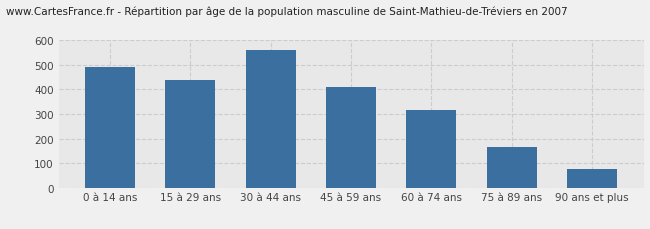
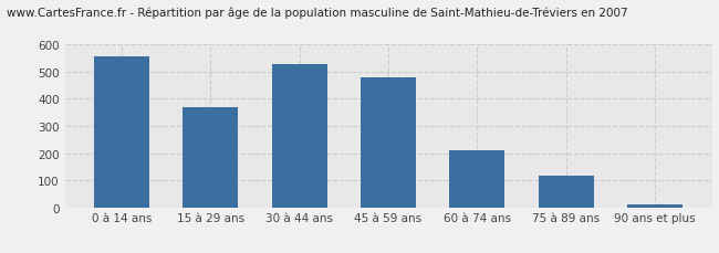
0 à 14 ans: 490 -> 555
15 à 29 ans: 440 -> 370
30 à 44 ans: 560 -> 530
45 à 59 ans: 410 -> 480
60 à 74 ans: 315 -> 210
75 à 89 ans: 165 -> 115
90 ans et plus: 75 -> 10
